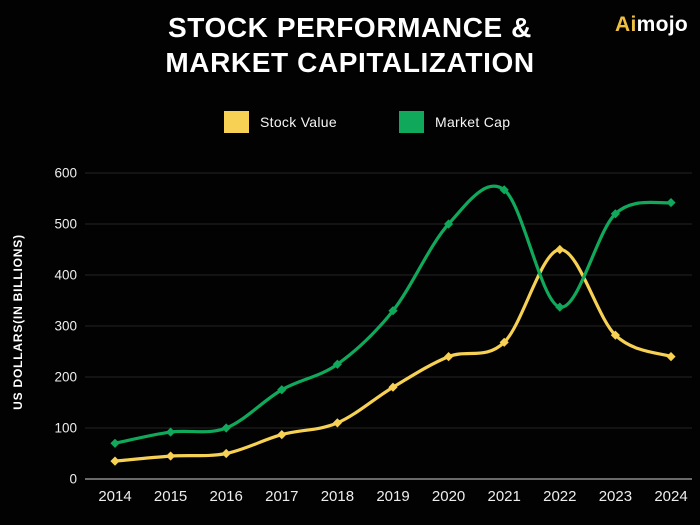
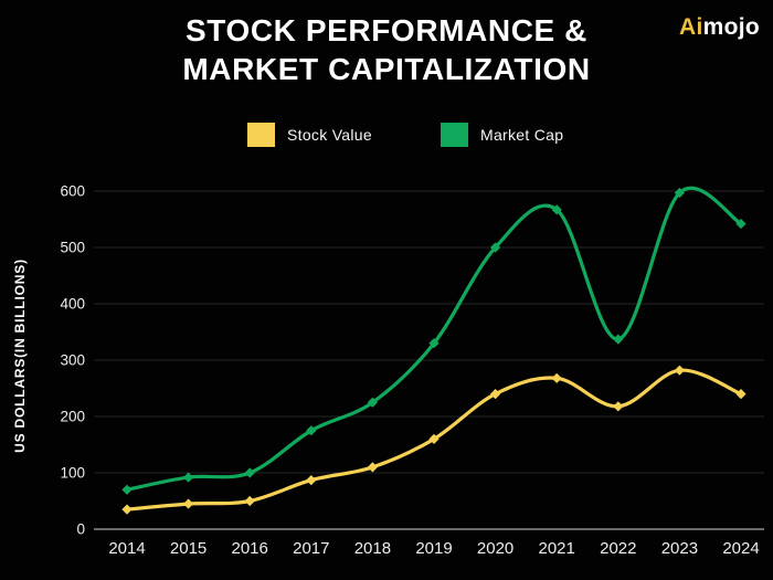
Stock Value/2019: 180 -> 160
Stock Value/2022: 450 -> 220
Market Cap/2023: 520 -> 600
